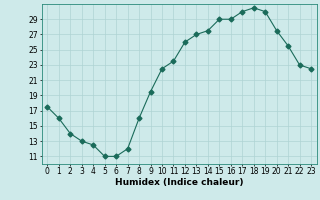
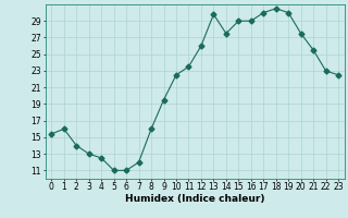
0: 17.5 -> 15.4
13: 27.0 -> 29.8
